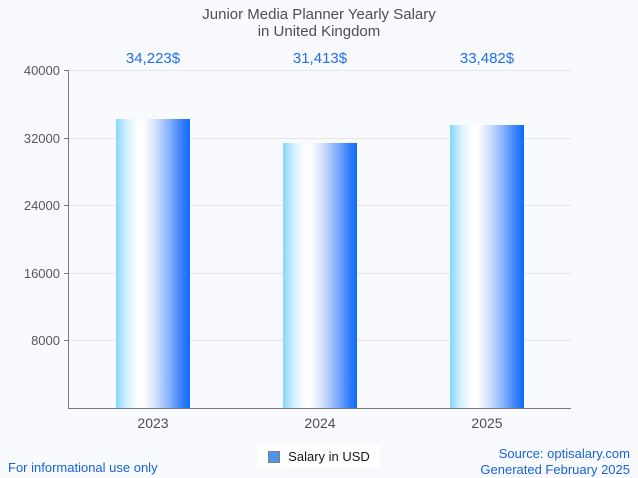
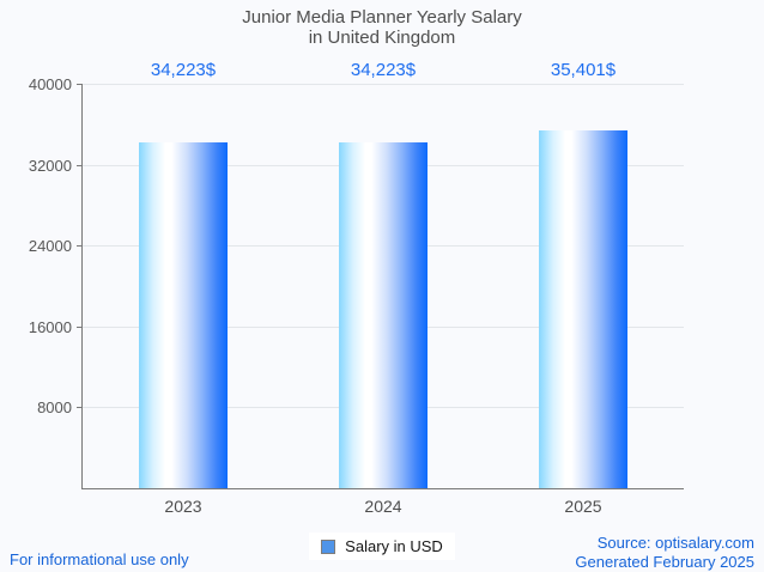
2024: 31,413 -> 34,223
2025: 33,482 -> 35,401
